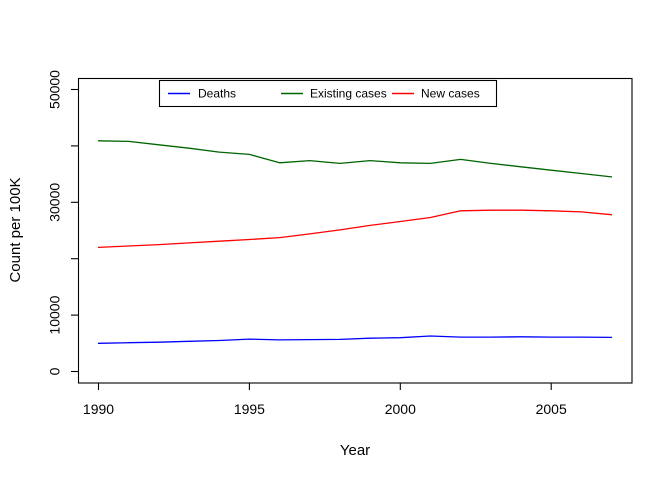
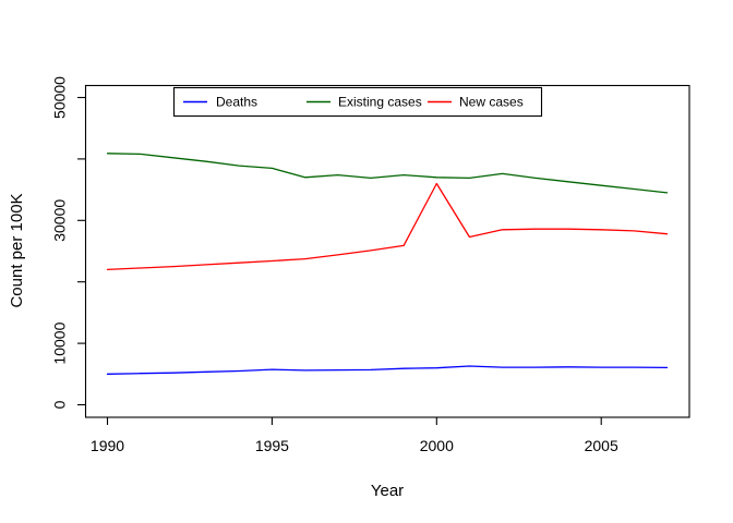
New cases/2000: 27000 -> 36000
